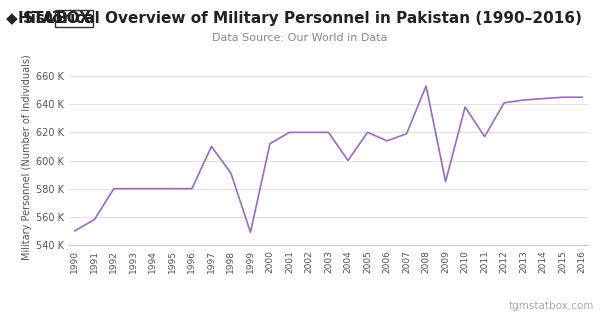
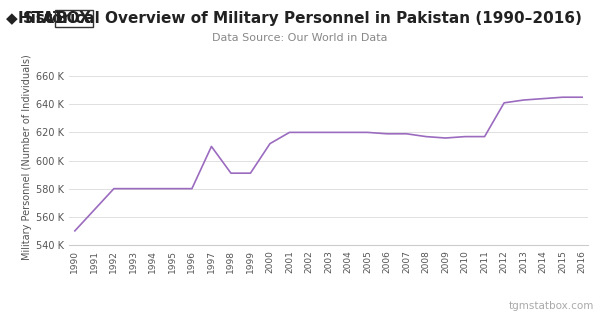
1991: 558 K -> 565 K
1999: 549 K -> 591 K
2004: 600 K -> 620 K
2006: 614 K -> 619 K
2008: 653 K -> 617 K
2009: 585 K -> 616 K
2010: 638 K -> 617 K
